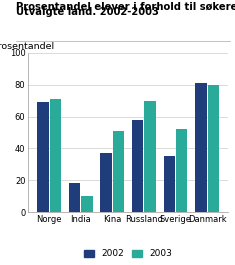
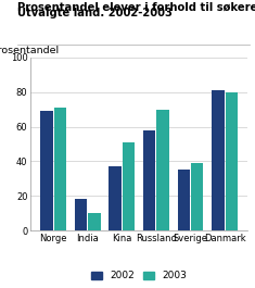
2003/Sverige: 52 -> 39
